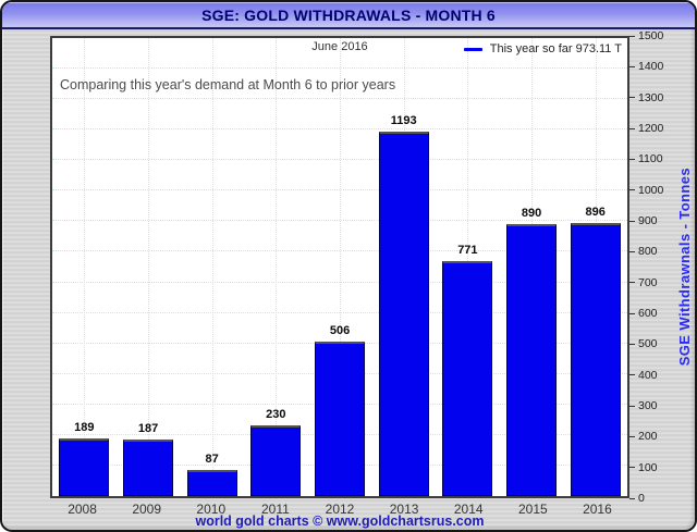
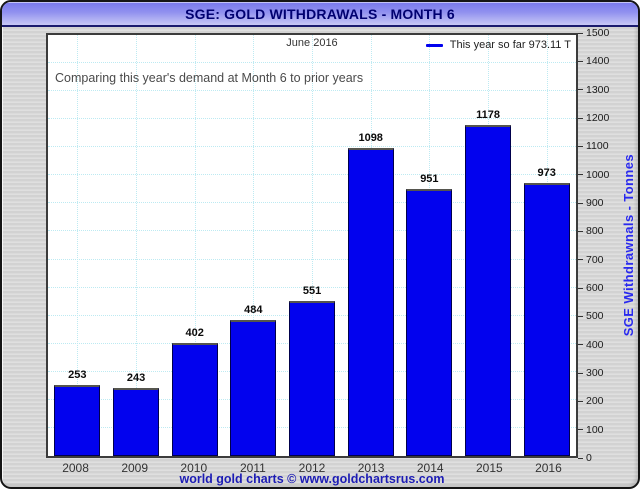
2008: 189 -> 253
2009: 187 -> 243
2010: 87 -> 402
2011: 230 -> 484
2012: 506 -> 551
2013: 1193 -> 1098
2014: 771 -> 951
2015: 890 -> 1178
2016: 896 -> 973
